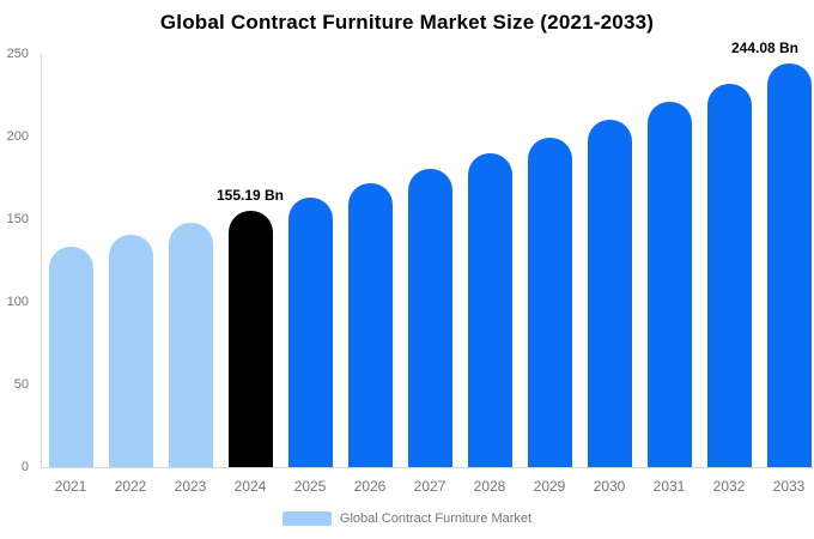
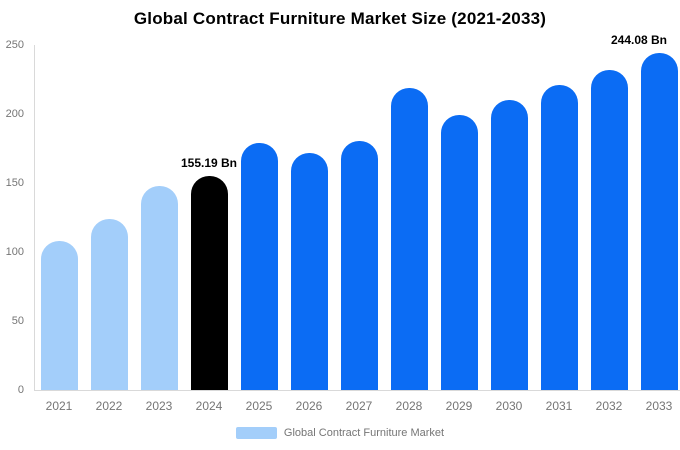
2021: 133 -> 108
2022: 140 -> 124
2025: 163 -> 179
2028: 190 -> 219
